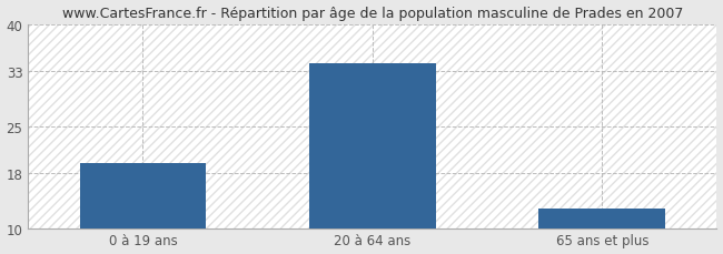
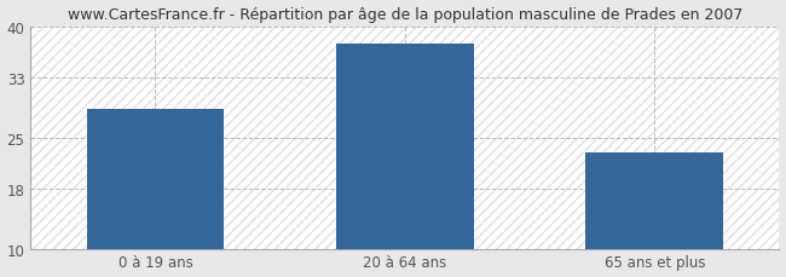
0 à 19 ans: 19.5 -> 28.8
20 à 64 ans: 34.2 -> 37.6
65 ans et plus: 12.8 -> 23.0
